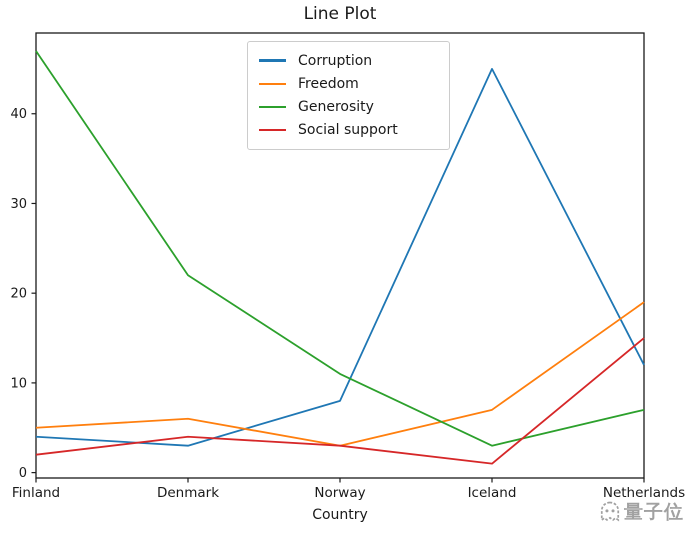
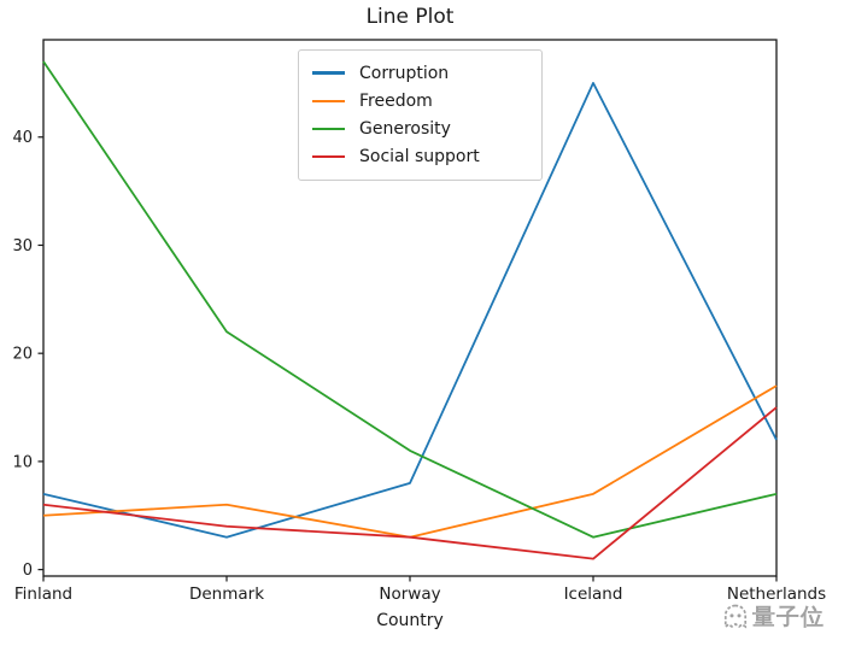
Corruption/Finland: 4 -> 7
Social support/Finland: 2 -> 6
Freedom/Netherlands: 19 -> 17
